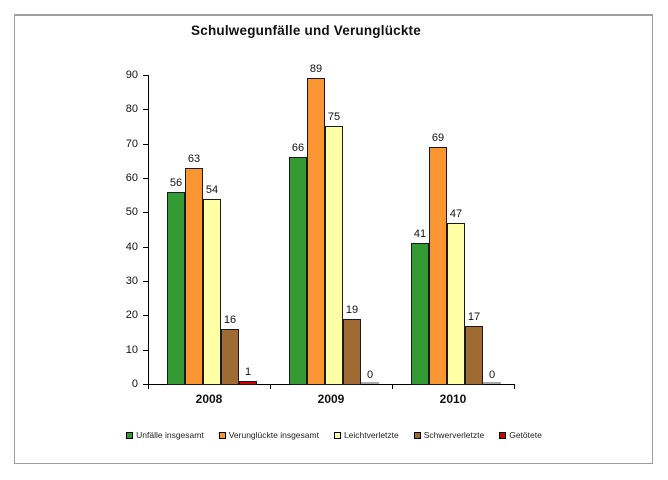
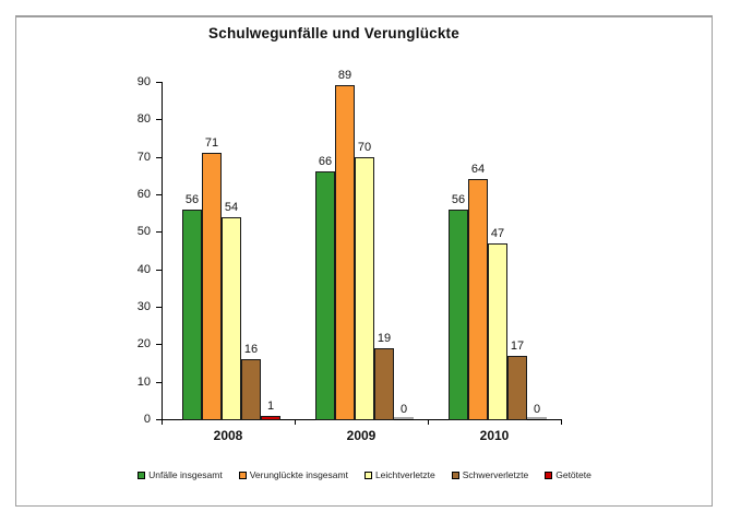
Verunglückte insgesamt/2008: 63 -> 71
Leichtverletzte/2009: 75 -> 70
Unfälle insgesamt/2010: 41 -> 56
Verunglückte insgesamt/2010: 69 -> 64
